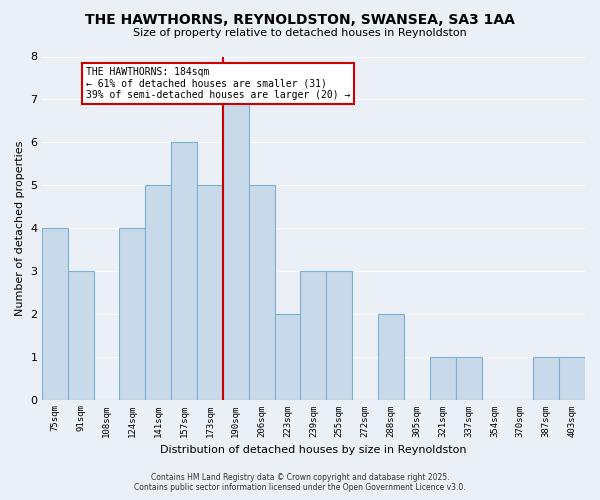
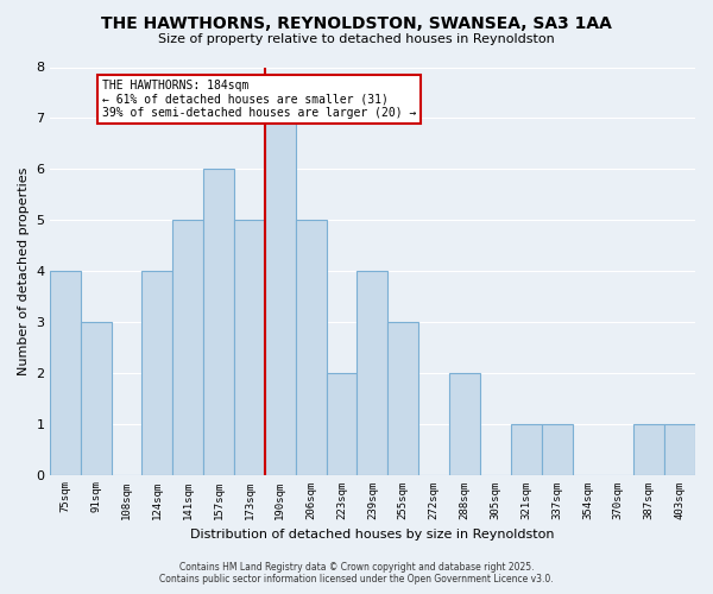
239sqm: 3 -> 4
